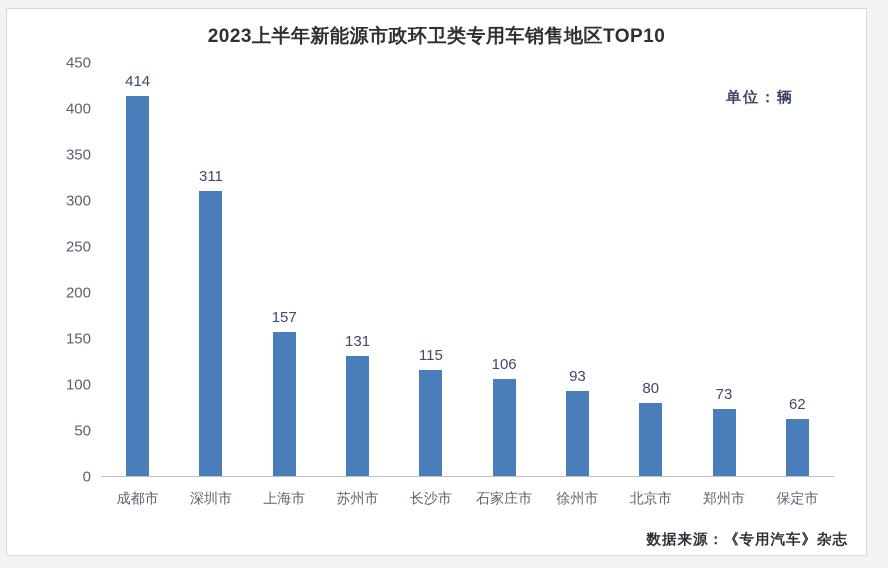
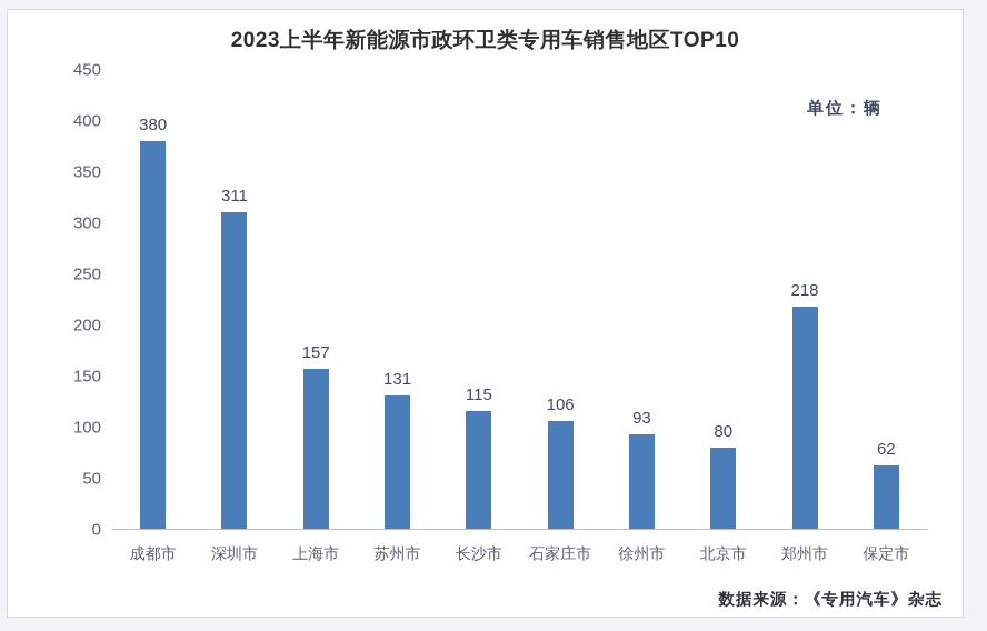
成都市: 414 -> 380
郑州市: 73 -> 218
